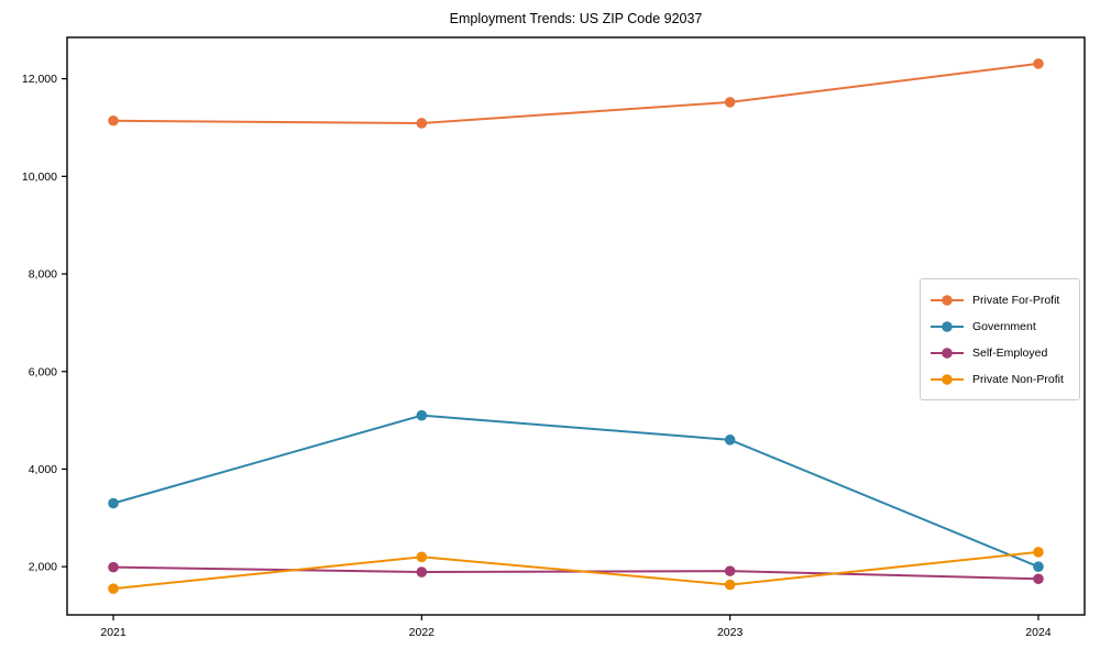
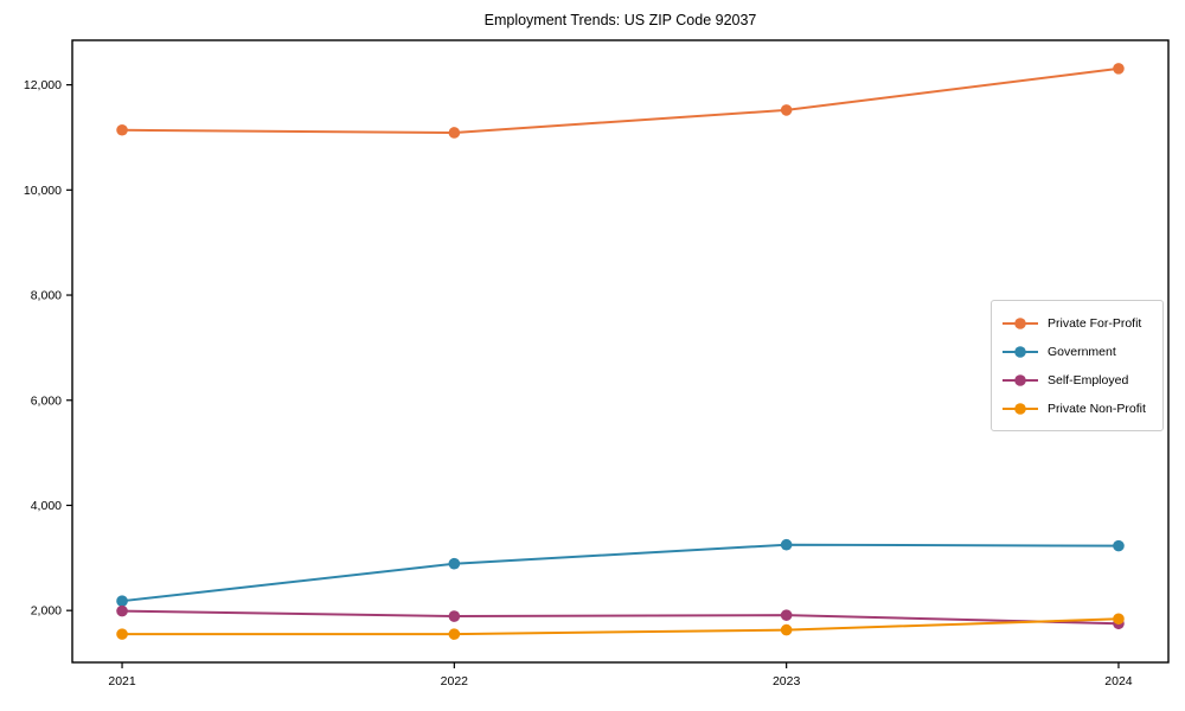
Government/2021: 3300 -> 2200
Government/2022: 5100 -> 2900
Private Non-Profit/2022: 2200 -> 1600
Government/2023: 4600 -> 3200
Government/2024: 2000 -> 3200
Private Non-Profit/2024: 2300 -> 1800
